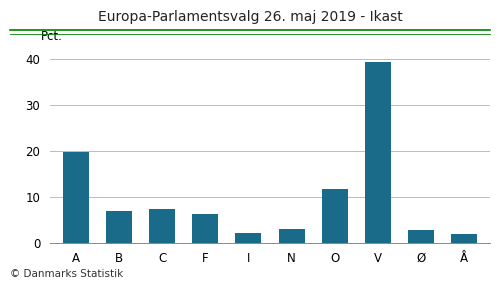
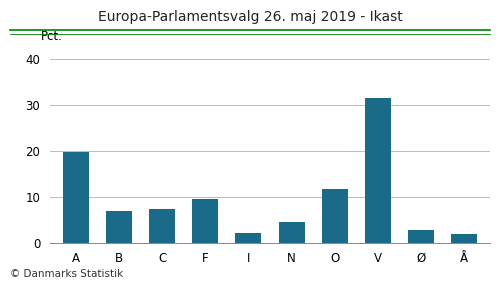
F: 6.3 -> 9.5
N: 3.0 -> 4.5
V: 39.4 -> 31.5
